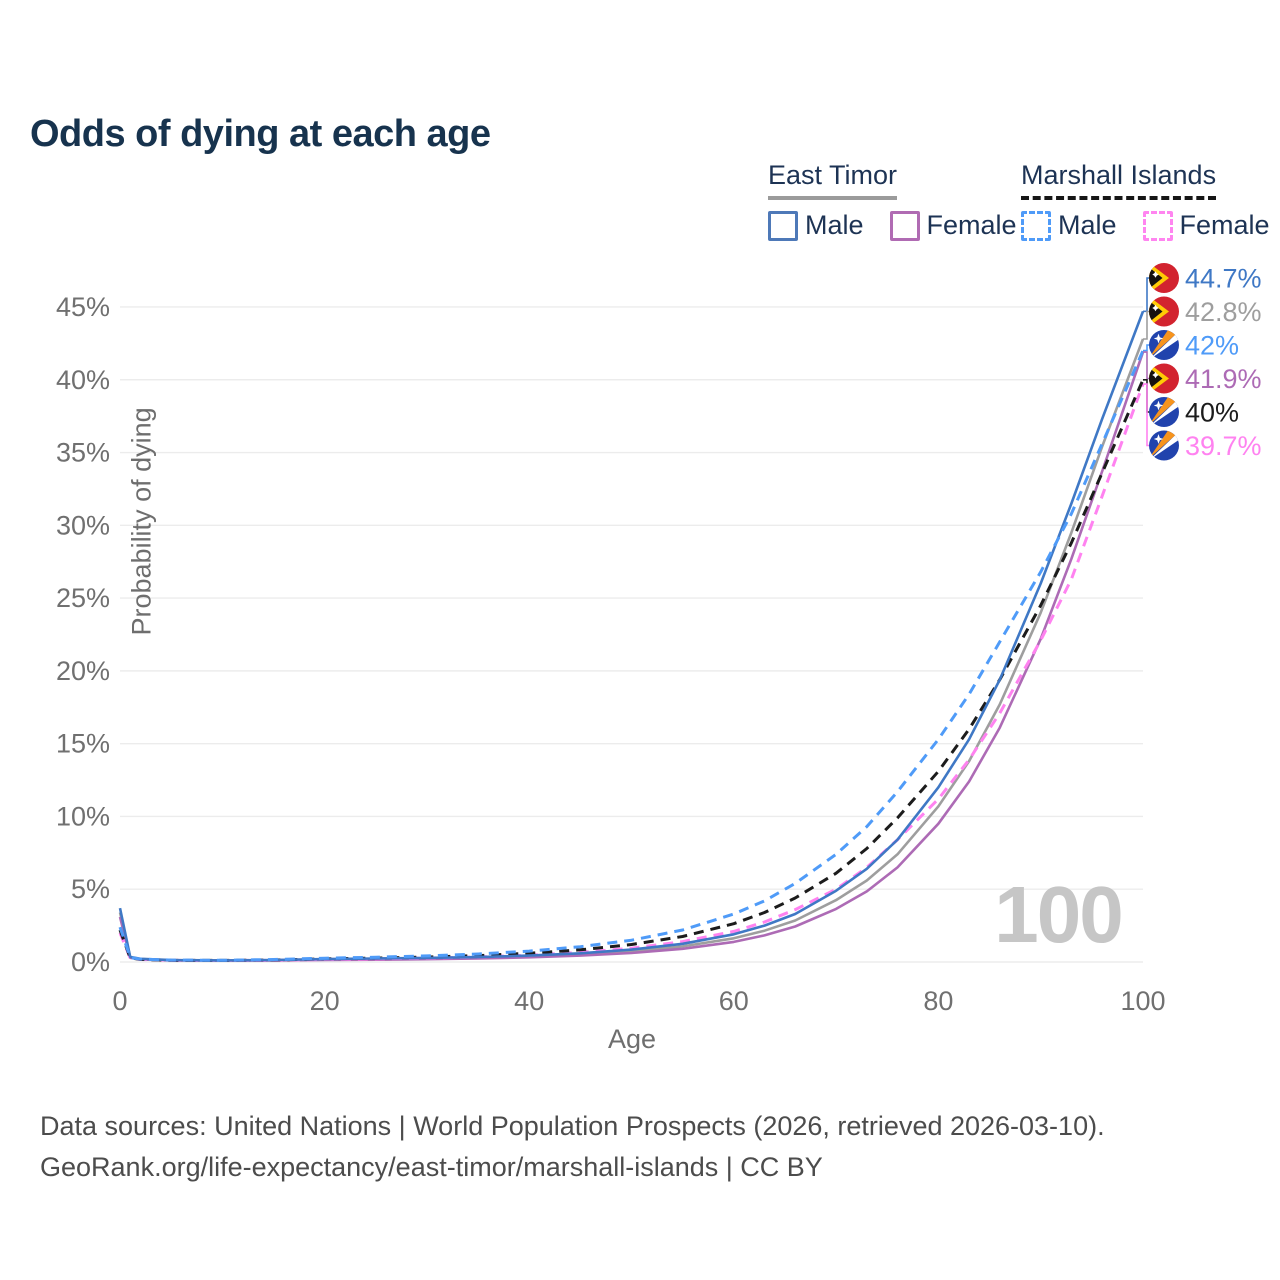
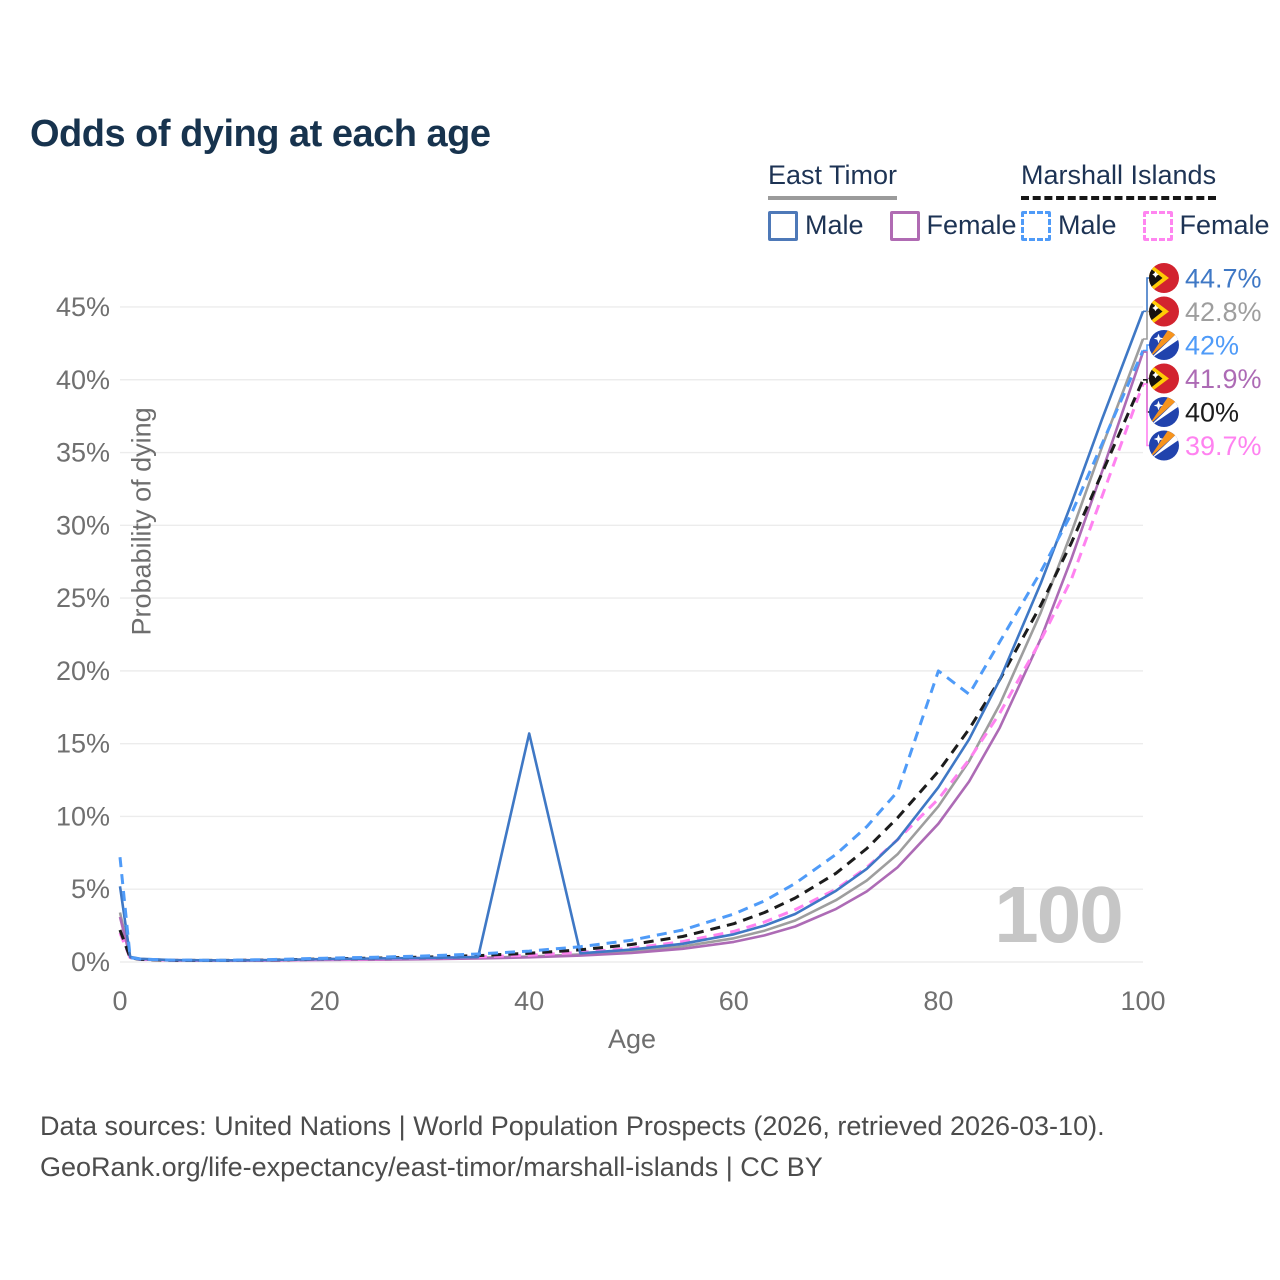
East Timor Male/0: 3.7% -> 5.2%
Marshall Islands Male/0: 2.4% -> 7.2%
East Timor Male/40: 0.4% -> 15.7%
Marshall Islands Male/80: 15.3% -> 20.0%
